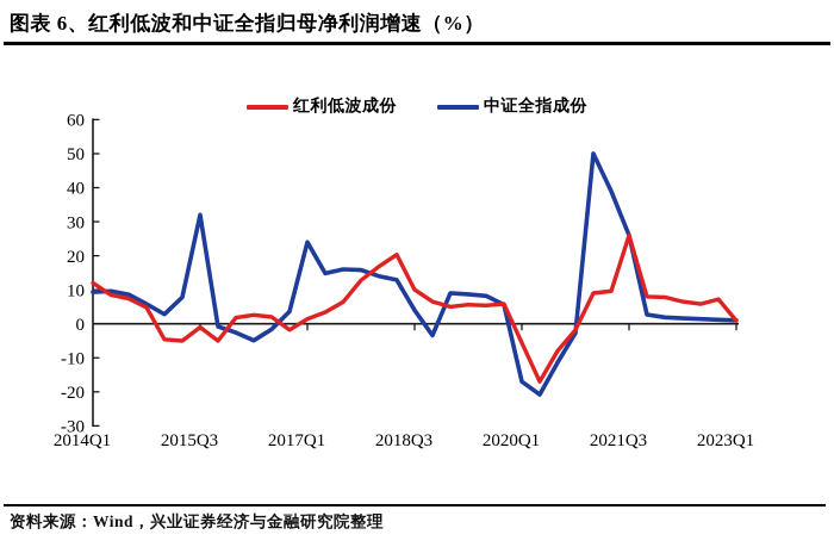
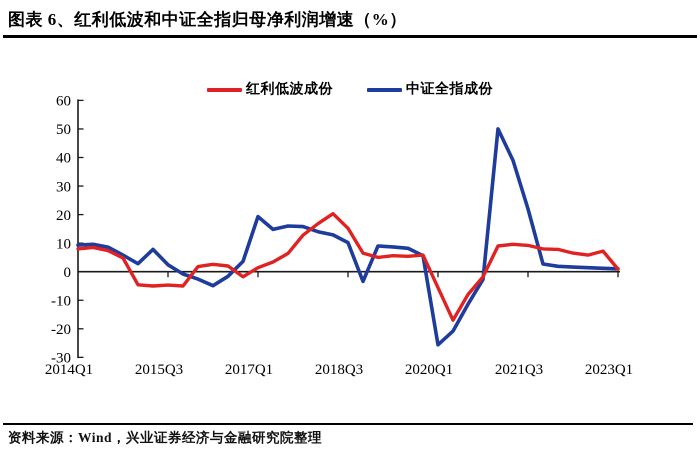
红利低波成份/2014Q1: 12 -> 8
红利低波成份/2015Q3: -1 -> -5
中证全指成份/2015Q3: 32 -> 2
中证全指成份/2017Q1: 24 -> 19
红利低波成份/2018Q3: 10 -> 15
中证全指成份/2018Q3: 4 -> 10
中证全指成份/2020Q1: -17 -> -26
红利低波成份/2021Q3: 26 -> 9
中证全指成份/2021Q3: 26 -> 22
